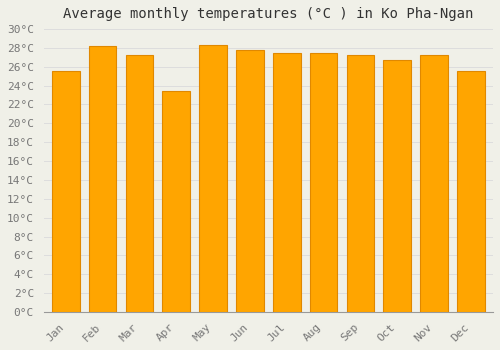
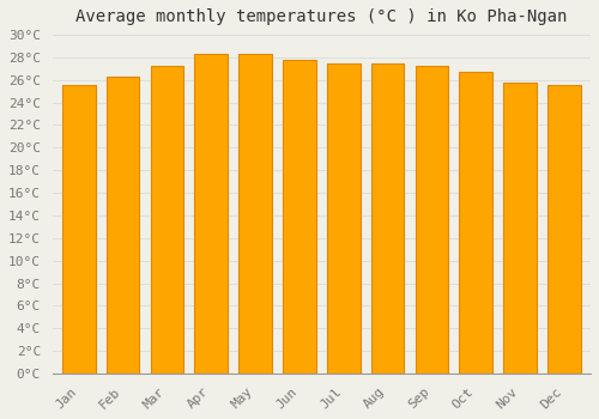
Feb: 28.2°C -> 26.3°C
Apr: 23.4°C -> 28.3°C
Nov: 27.2°C -> 25.8°C
